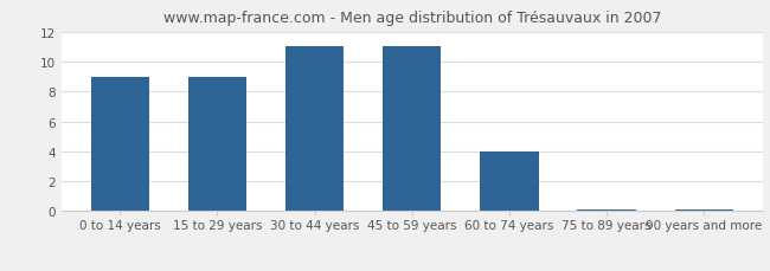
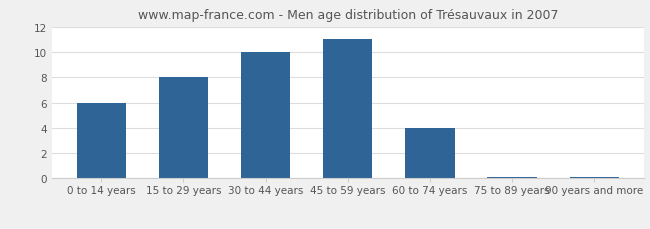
0 to 14 years: 9.0 -> 6.0
15 to 29 years: 9.0 -> 8.0
30 to 44 years: 11.0 -> 10.0
